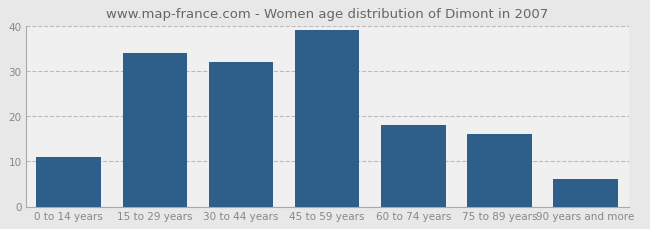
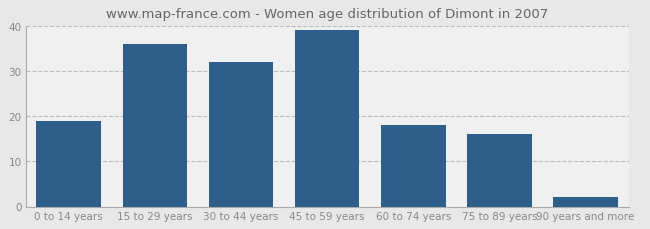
0 to 14 years: 11 -> 19
15 to 29 years: 34 -> 36
90 years and more: 6 -> 2
